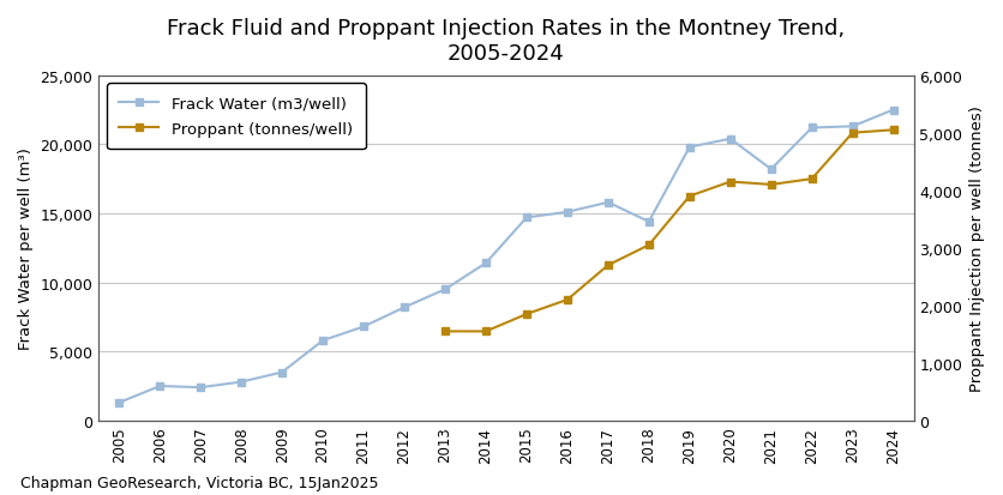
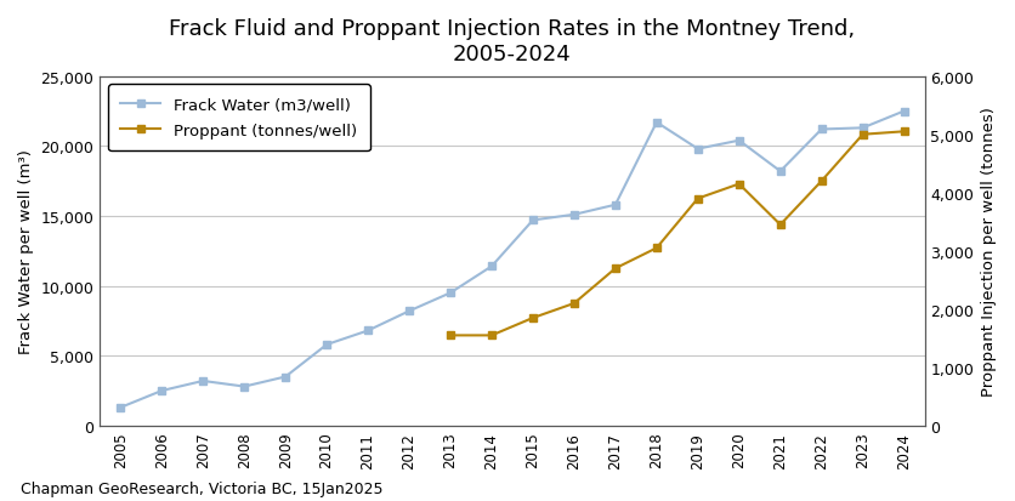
Frack Water (m3/well)/2007: 2,400 -> 3,200
Frack Water (m3/well)/2018: 14,400 -> 21,700
Proppant (tonnes/well)/2021: 4,100 -> 3,450
